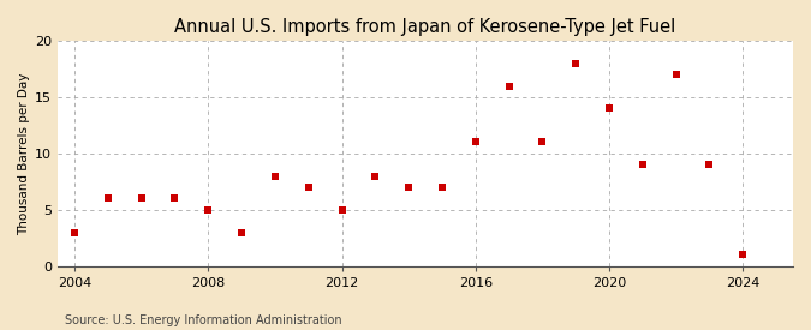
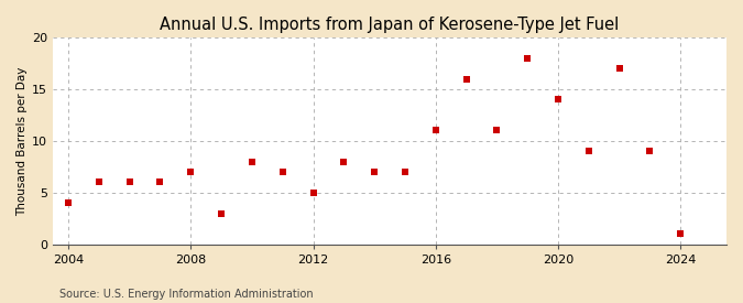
2004: 3 -> 4
2008: 5 -> 7
